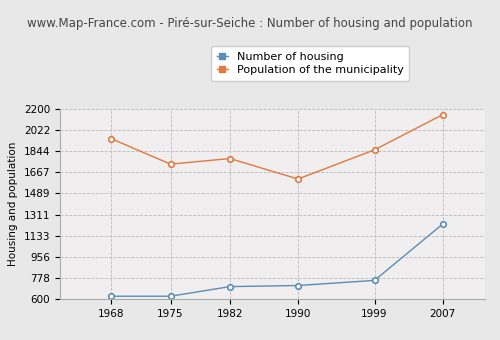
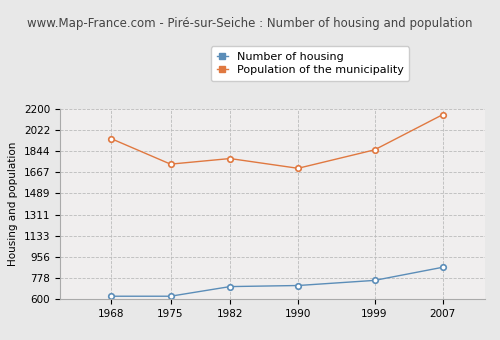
Population of the municipality/1990: 1610 -> 1700
Number of housing/2007: 1230 -> 870
